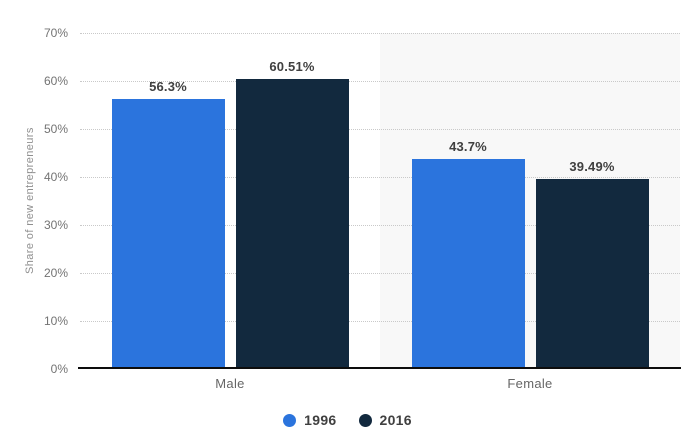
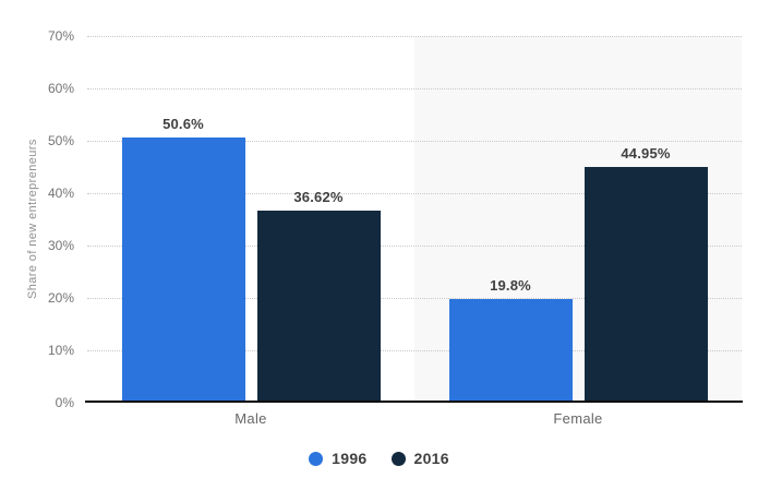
1996/Male: 56.3% -> 50.6%
2016/Male: 60.51% -> 36.62%
1996/Female: 43.7% -> 19.8%
2016/Female: 39.49% -> 44.95%
